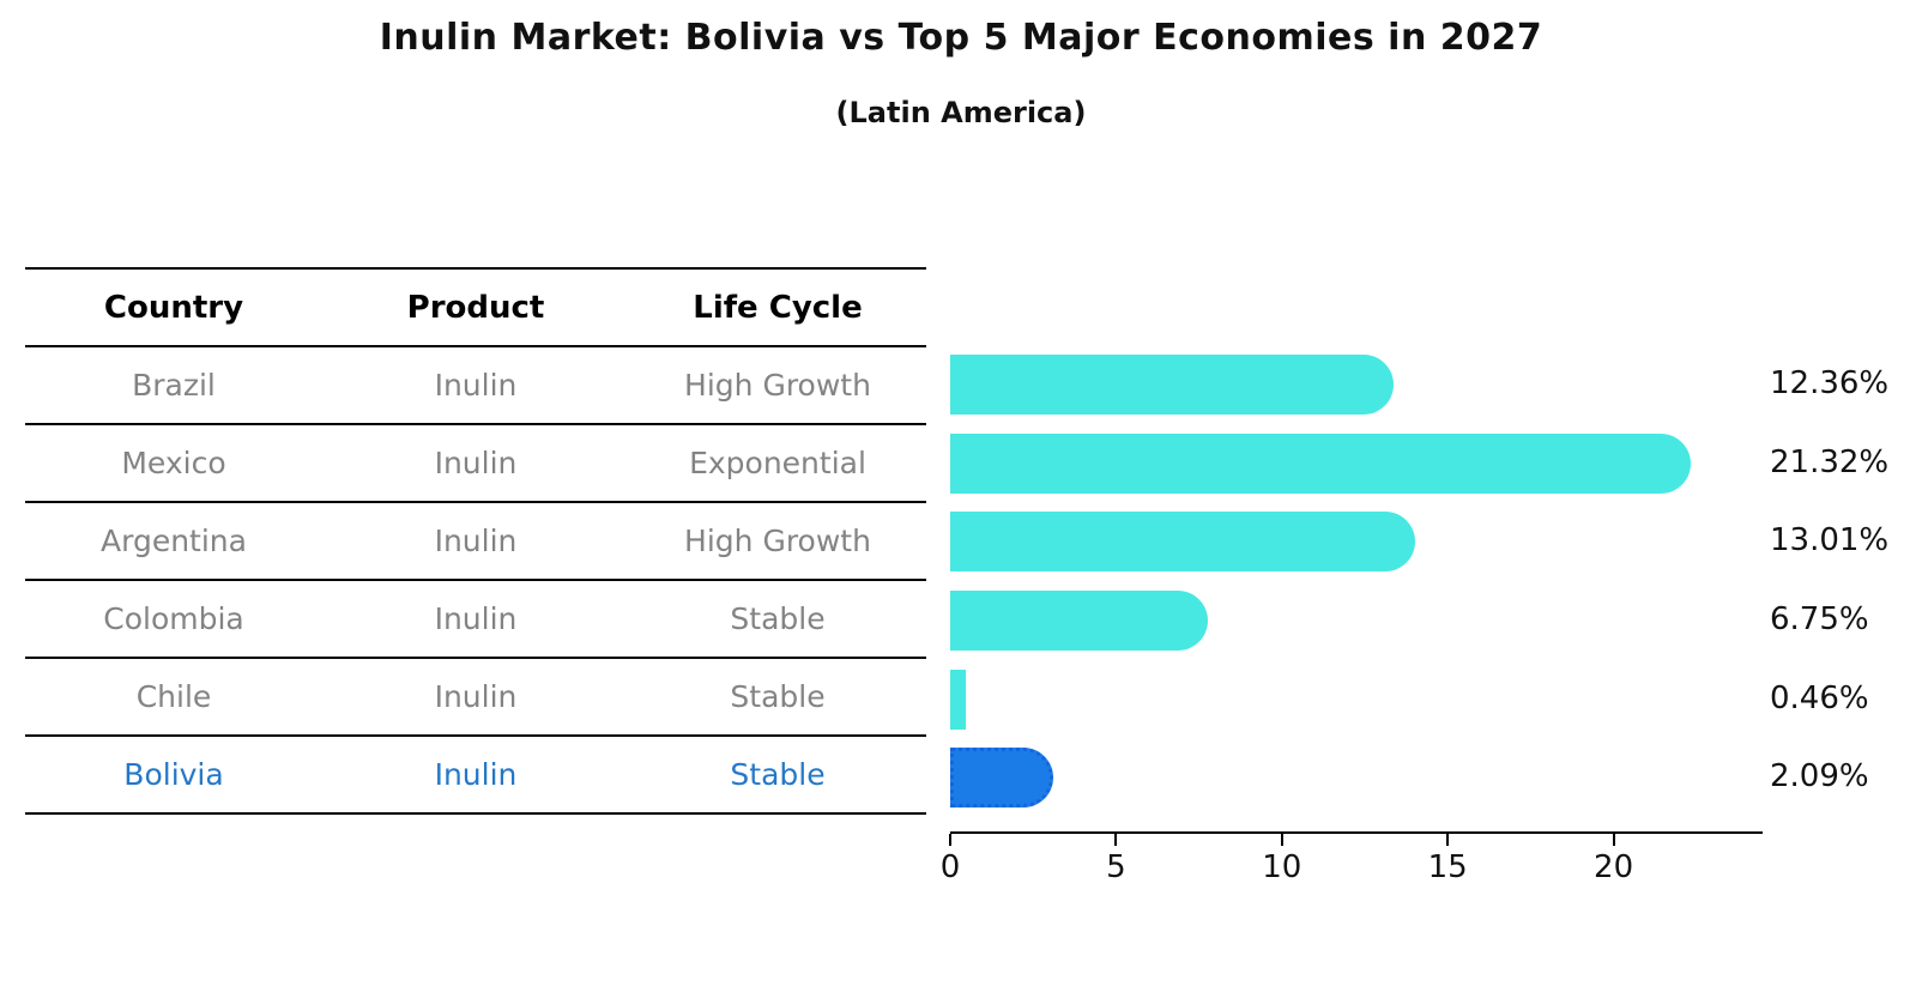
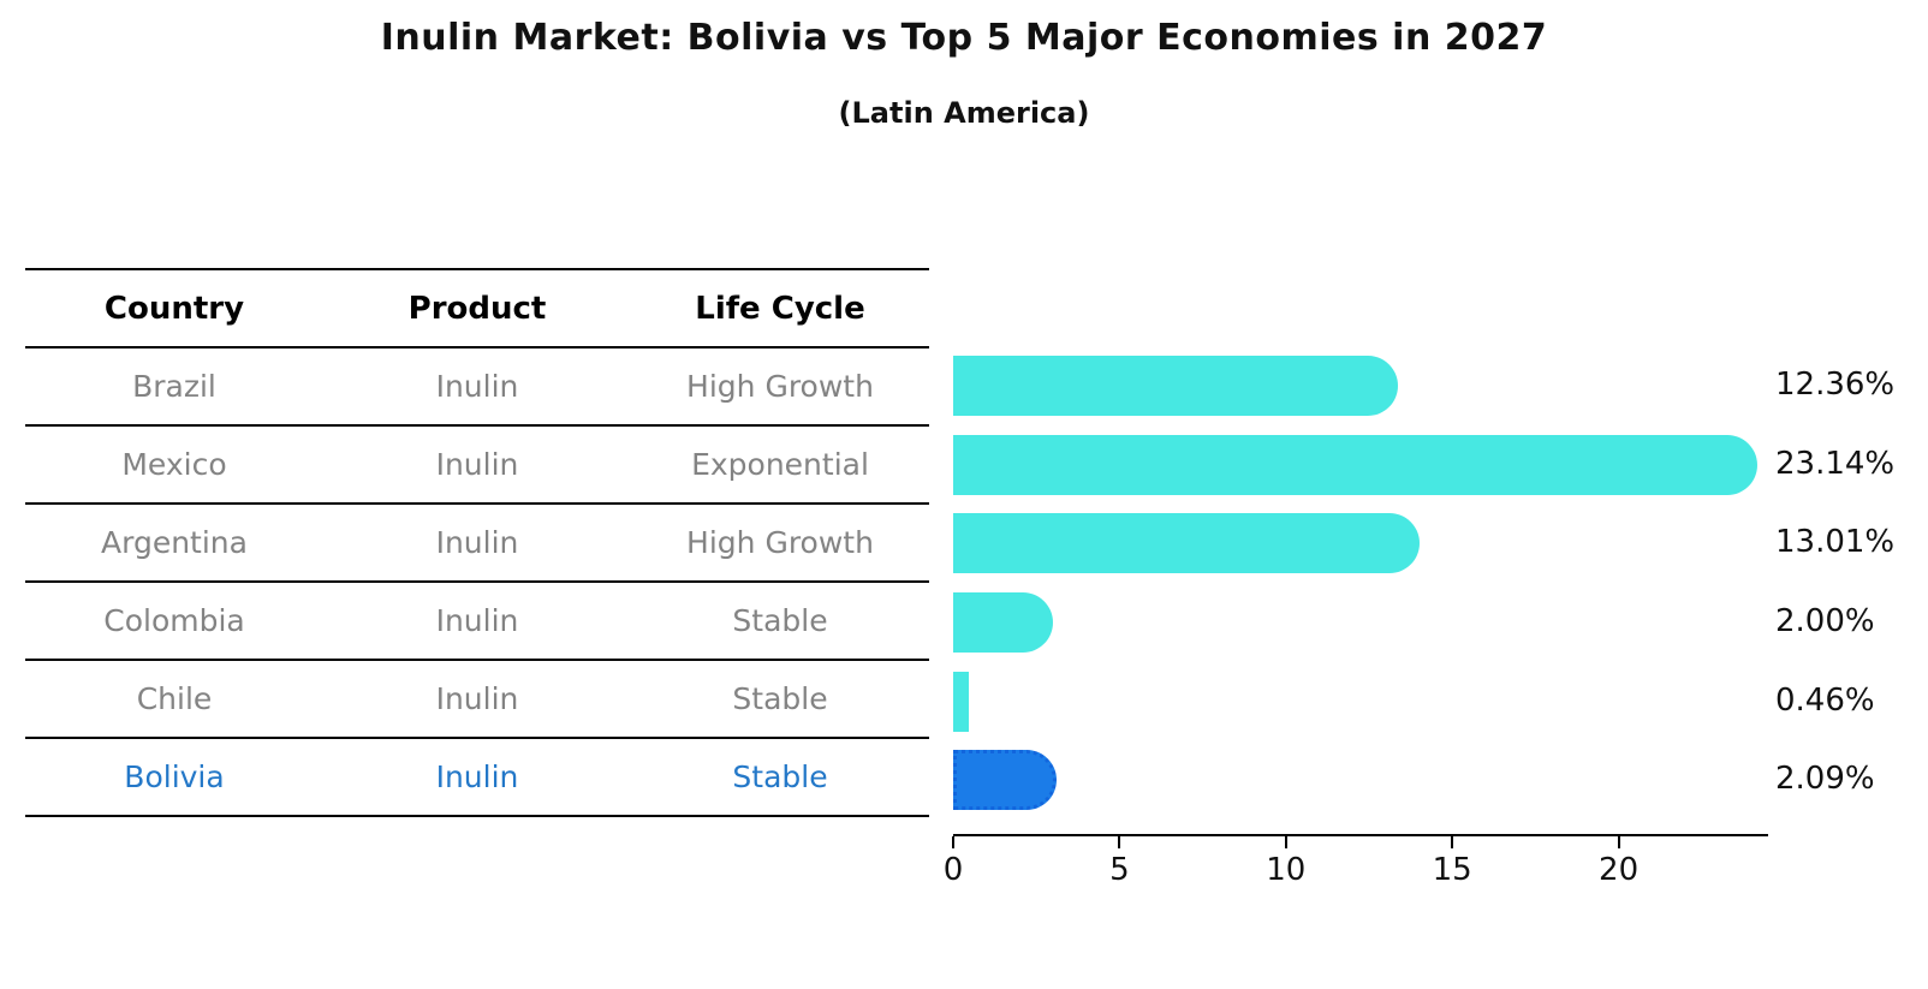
Mexico: 21.32% -> 23.14%
Colombia: 6.75% -> 2.00%
